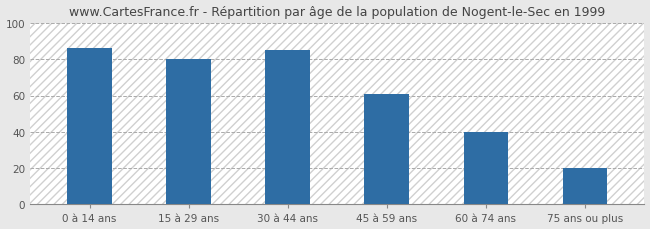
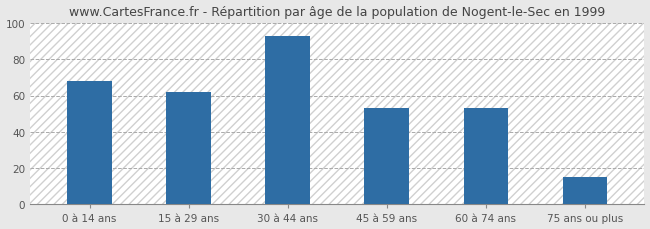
0 à 14 ans: 86 -> 68
15 à 29 ans: 80 -> 62
30 à 44 ans: 85 -> 93
45 à 59 ans: 61 -> 53
60 à 74 ans: 40 -> 53
75 ans ou plus: 20 -> 15
